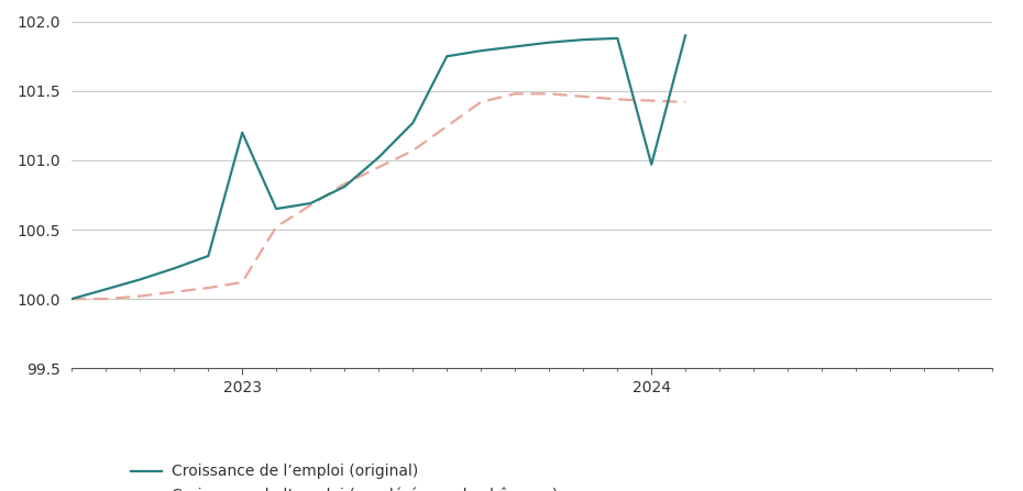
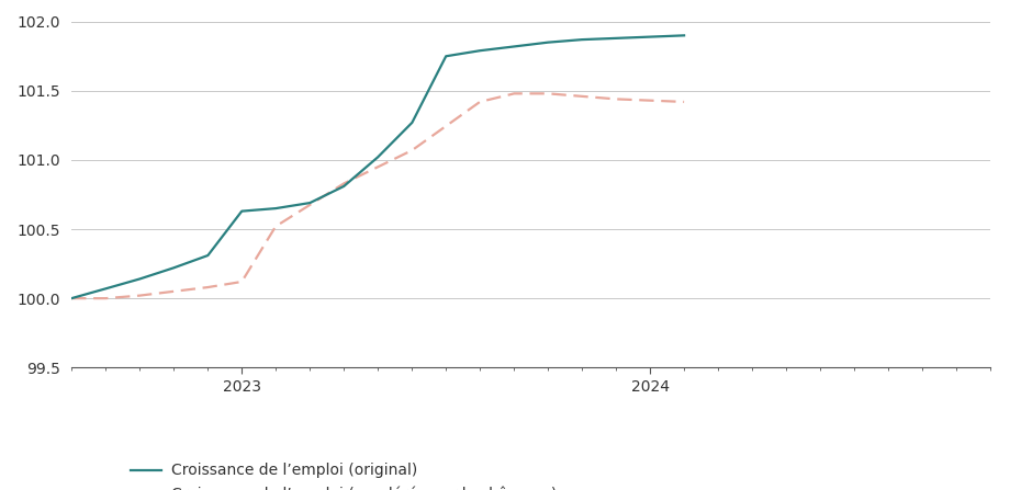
Croissance de l’emploi (original)/2023: 101.20 -> 100.63
Croissance de l’emploi (original)/2024: 100.97 -> 101.89
